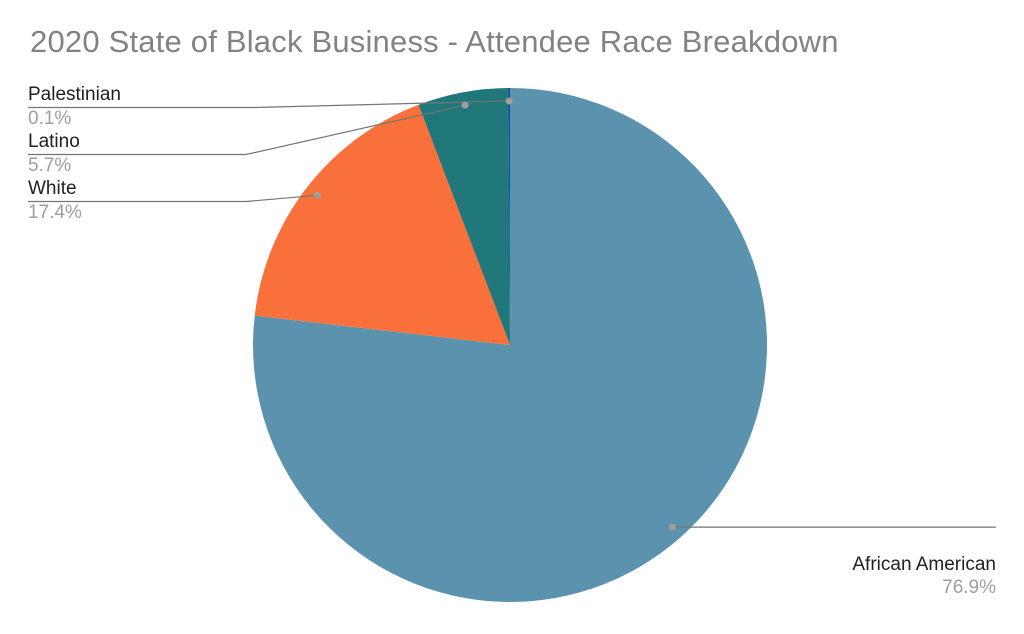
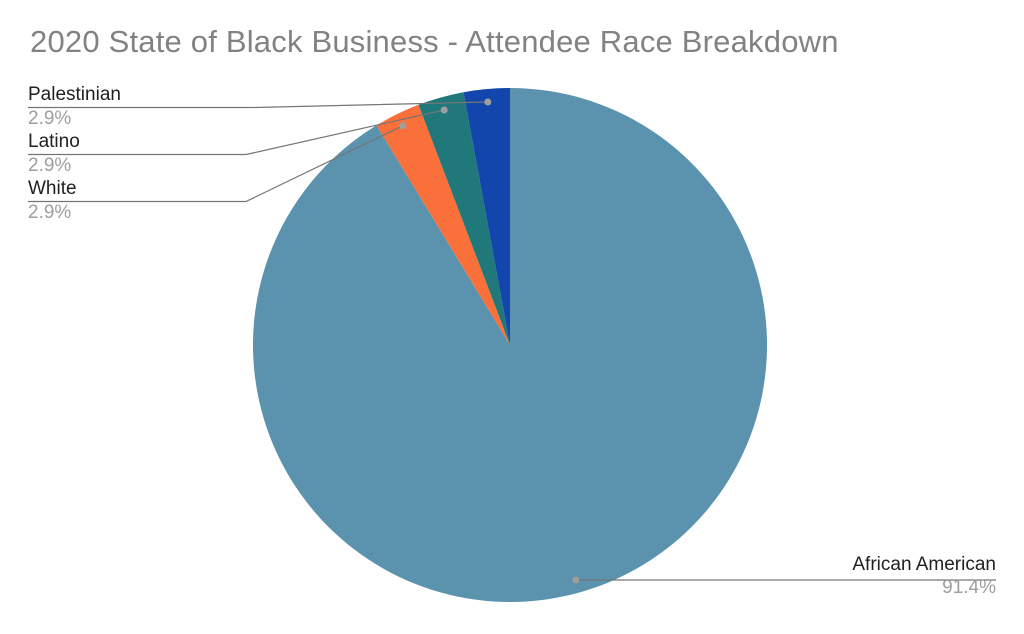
African American: 76.9% -> 91.4%
White: 17.4% -> 2.9%
Latino: 5.7% -> 2.9%
Palestinian: 0.1% -> 2.9%
